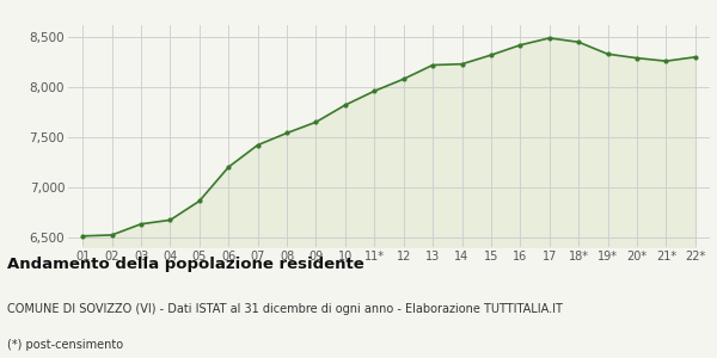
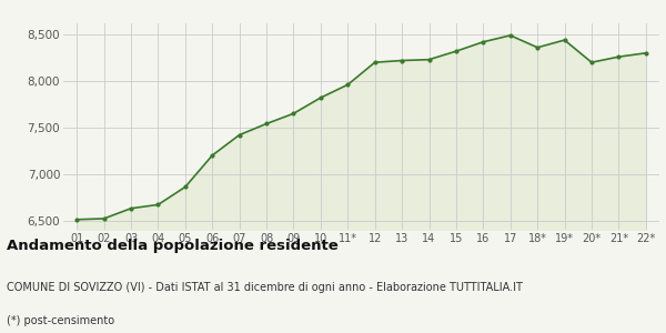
12: 8,080 -> 8,200
18*: 8,450 -> 8,360
19*: 8,330 -> 8,440
20*: 8,290 -> 8,200
